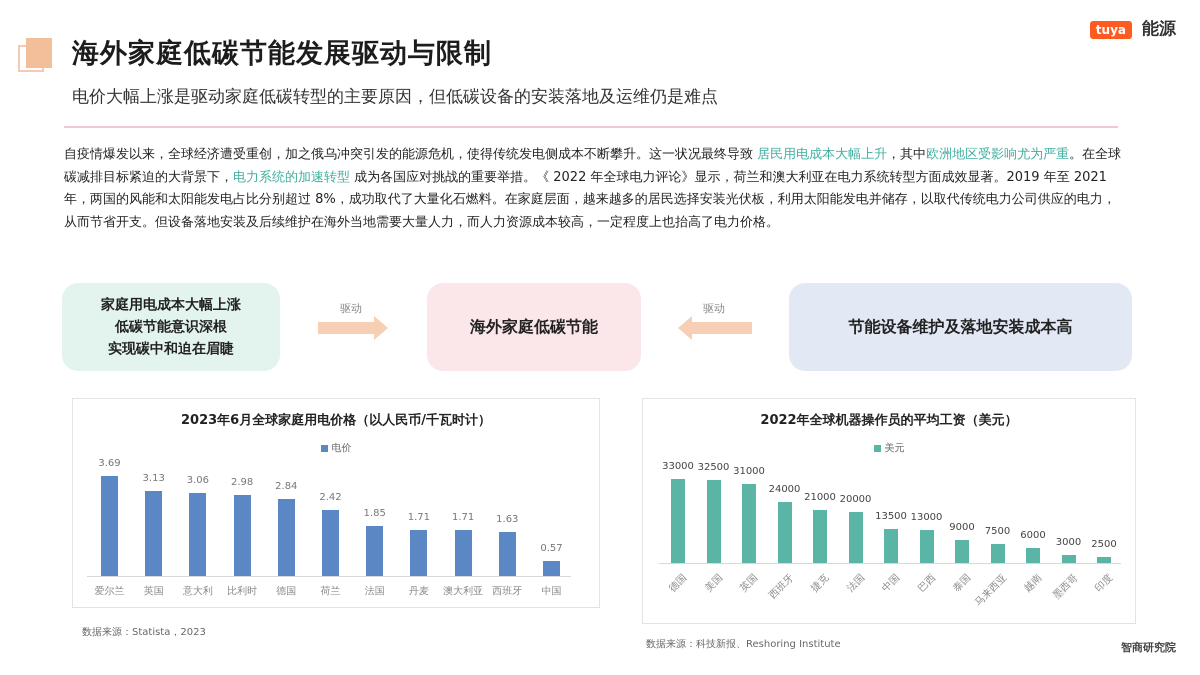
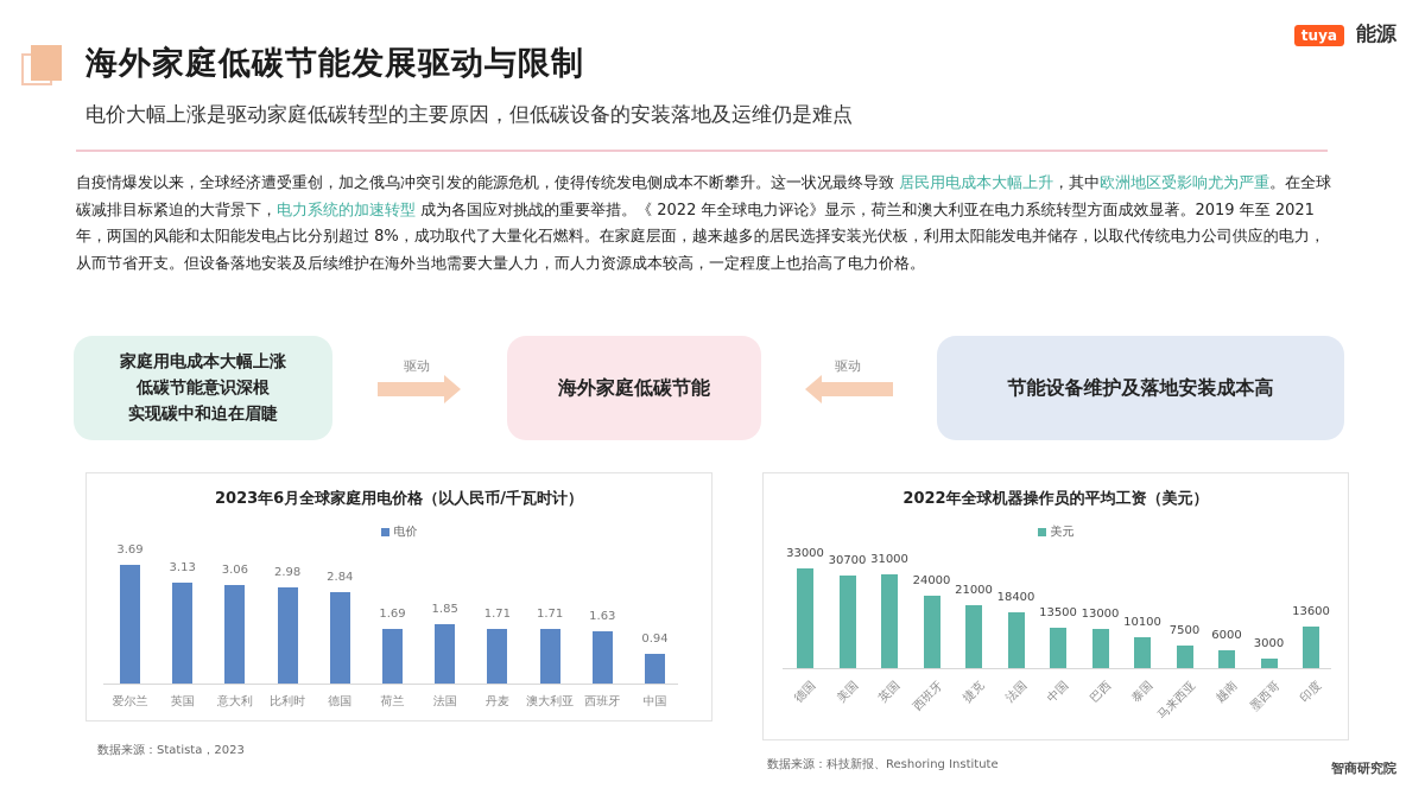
2023年6月全球家庭用电价格（以人民币/千瓦时计）/荷兰: 2.42 -> 1.69
2023年6月全球家庭用电价格（以人民币/千瓦时计）/中国: 0.57 -> 0.94
2022年全球机器操作员的平均工资（美元）/美国: 32500 -> 30700
2022年全球机器操作员的平均工资（美元）/法国: 20000 -> 18400
2022年全球机器操作员的平均工资（美元）/泰国: 9000 -> 10100
2022年全球机器操作员的平均工资（美元）/印度: 2500 -> 13600
